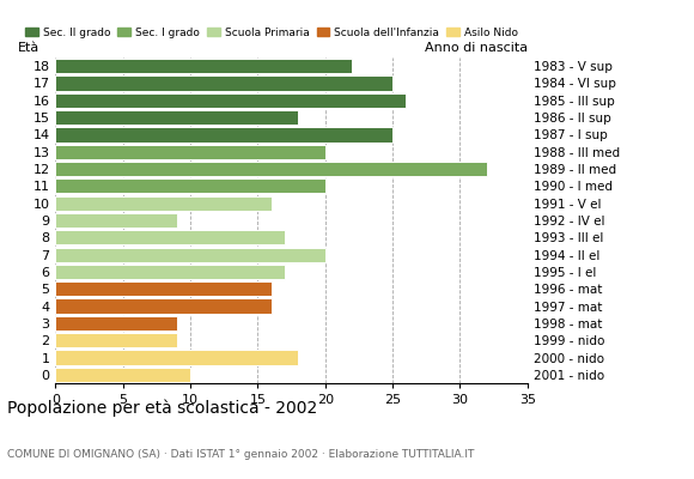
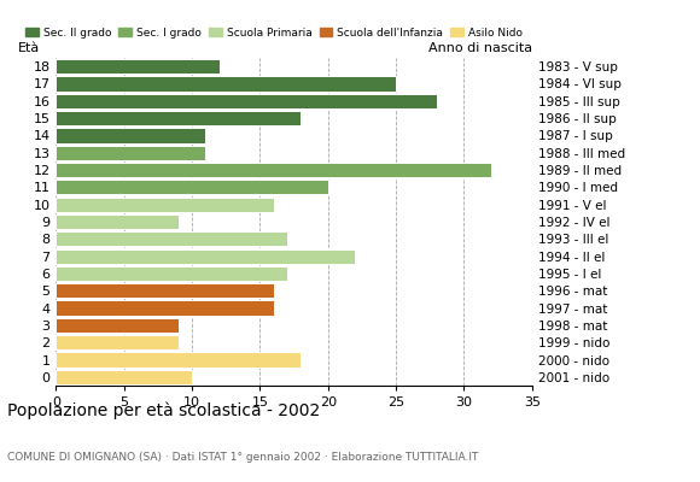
18: 22 -> 12
16: 26 -> 28
14: 25 -> 11
13: 20 -> 11
7: 20 -> 22
